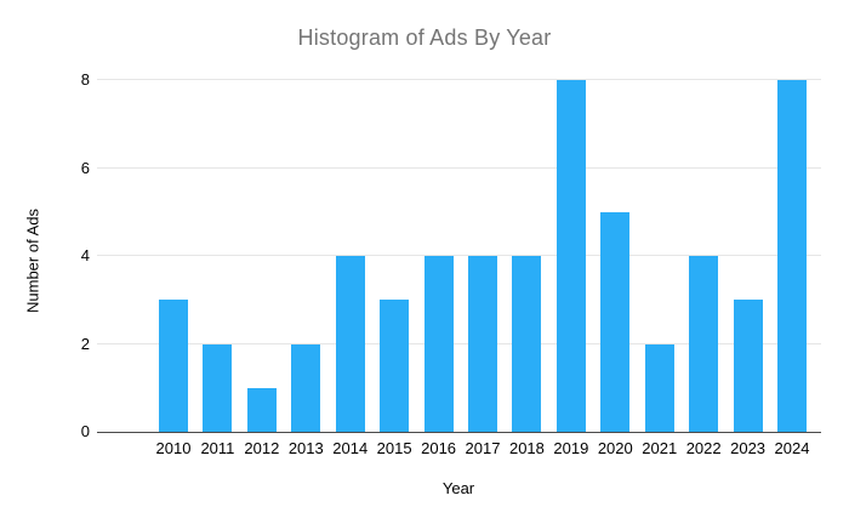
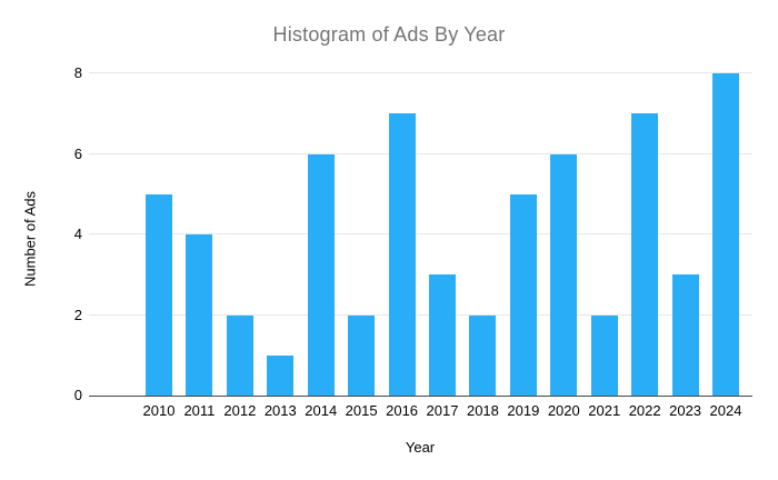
2010: 3 -> 5
2011: 2 -> 4
2012: 1 -> 2
2013: 2 -> 1
2014: 4 -> 6
2015: 3 -> 2
2016: 4 -> 7
2017: 4 -> 3
2018: 4 -> 2
2019: 8 -> 5
2020: 5 -> 6
2022: 4 -> 7
